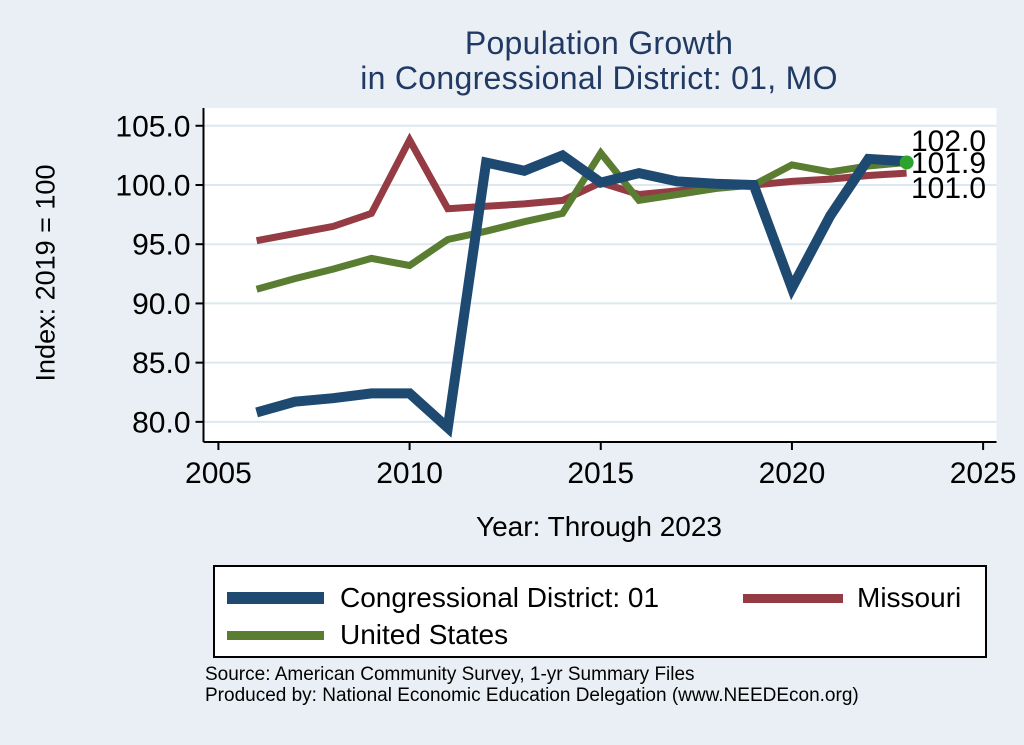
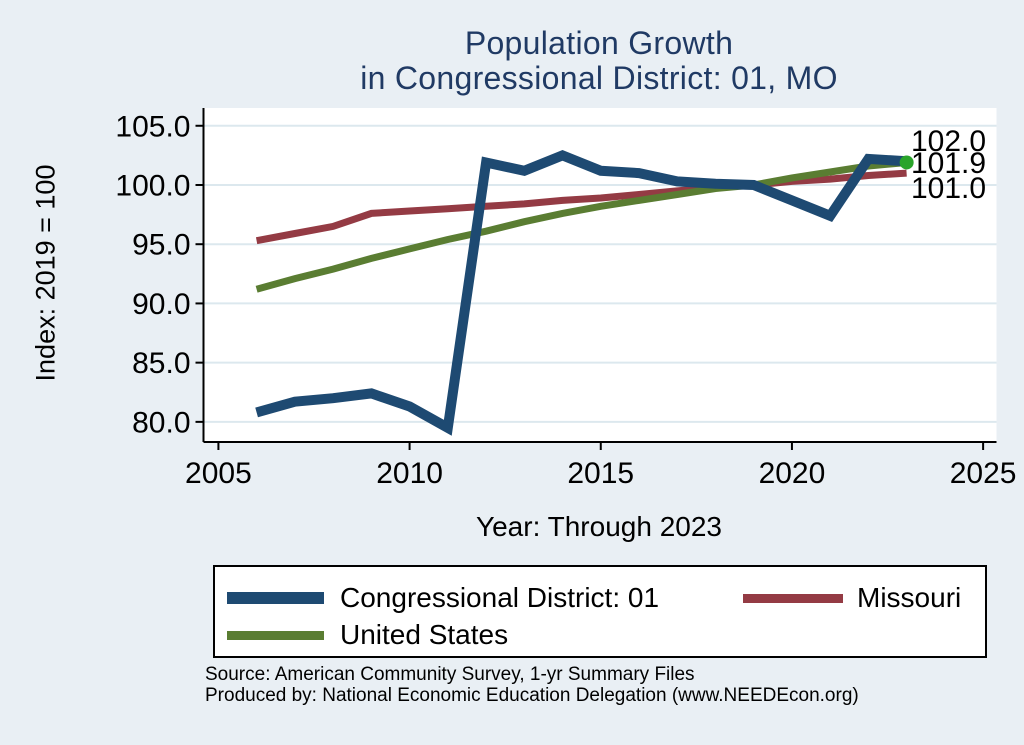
Congressional District: 01/2010: 82.4 -> 81.3
Missouri/2010: 103.8 -> 97.8
United States/2010: 93.2 -> 94.6
Congressional District: 01/2015: 100.2 -> 101.2
Missouri/2015: 100.2 -> 98.9
United States/2015: 102.7 -> 98.2
Congressional District: 01/2020: 91.3 -> 98.7
United States/2020: 101.7 -> 100.6
